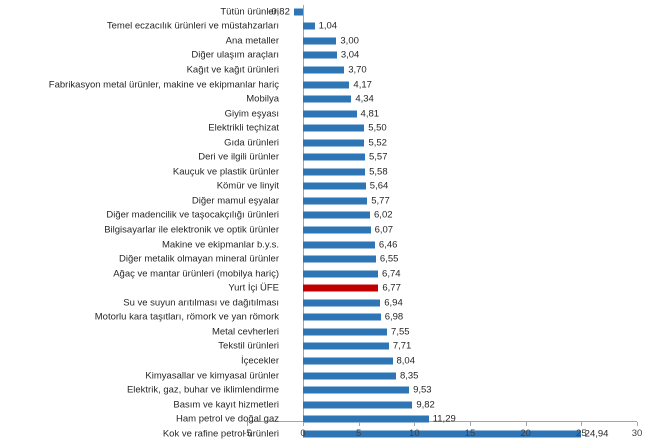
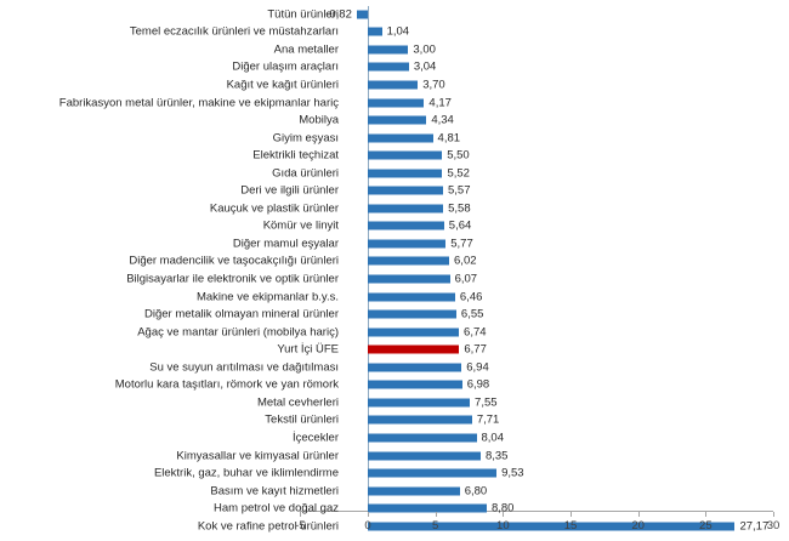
Basım ve kayıt hizmetleri: 9,82 -> 6,80
Ham petrol ve doğal gaz: 11,29 -> 8,80
Kok ve rafine petrol ürünleri: 24,94 -> 27,17
